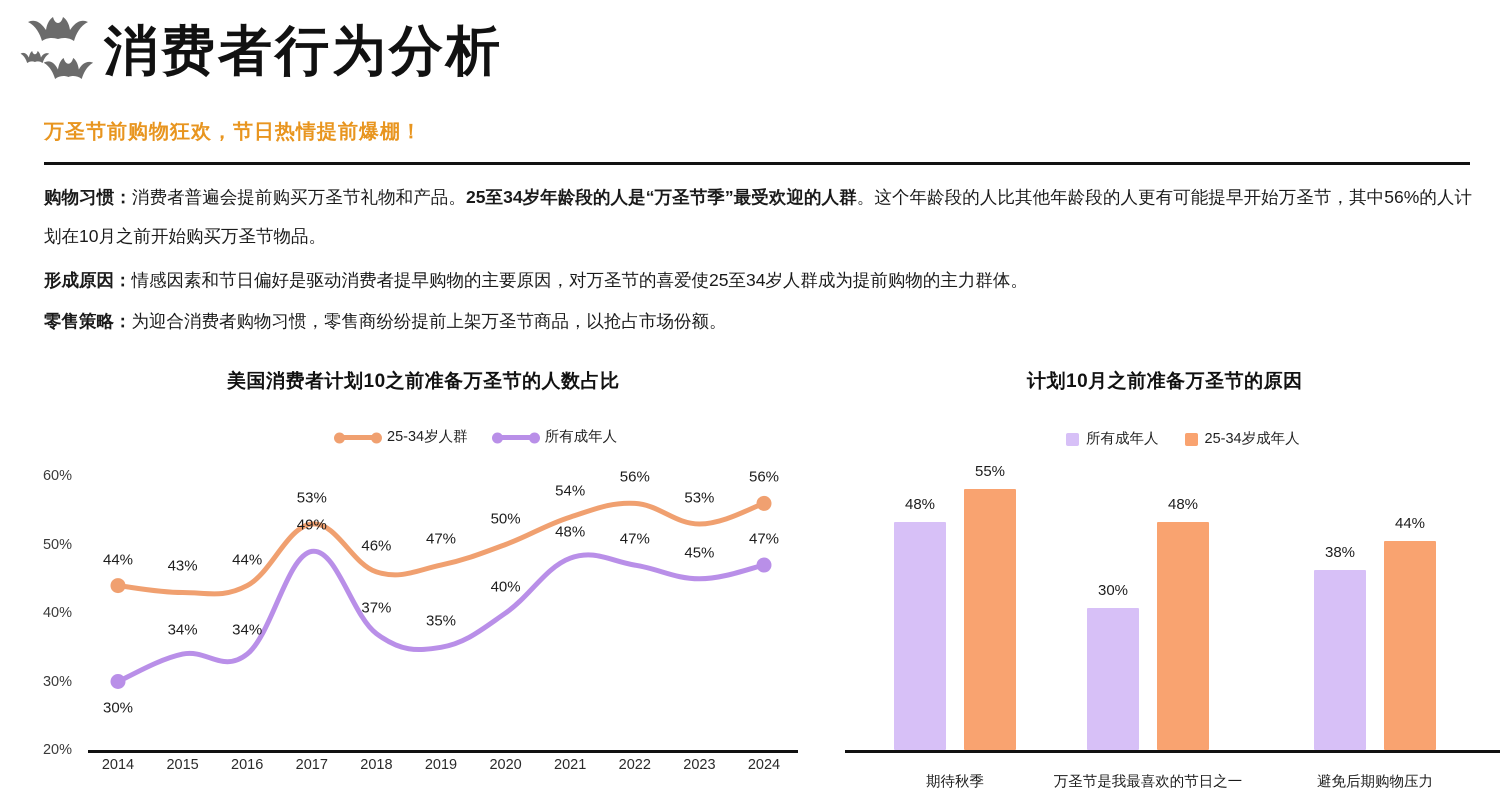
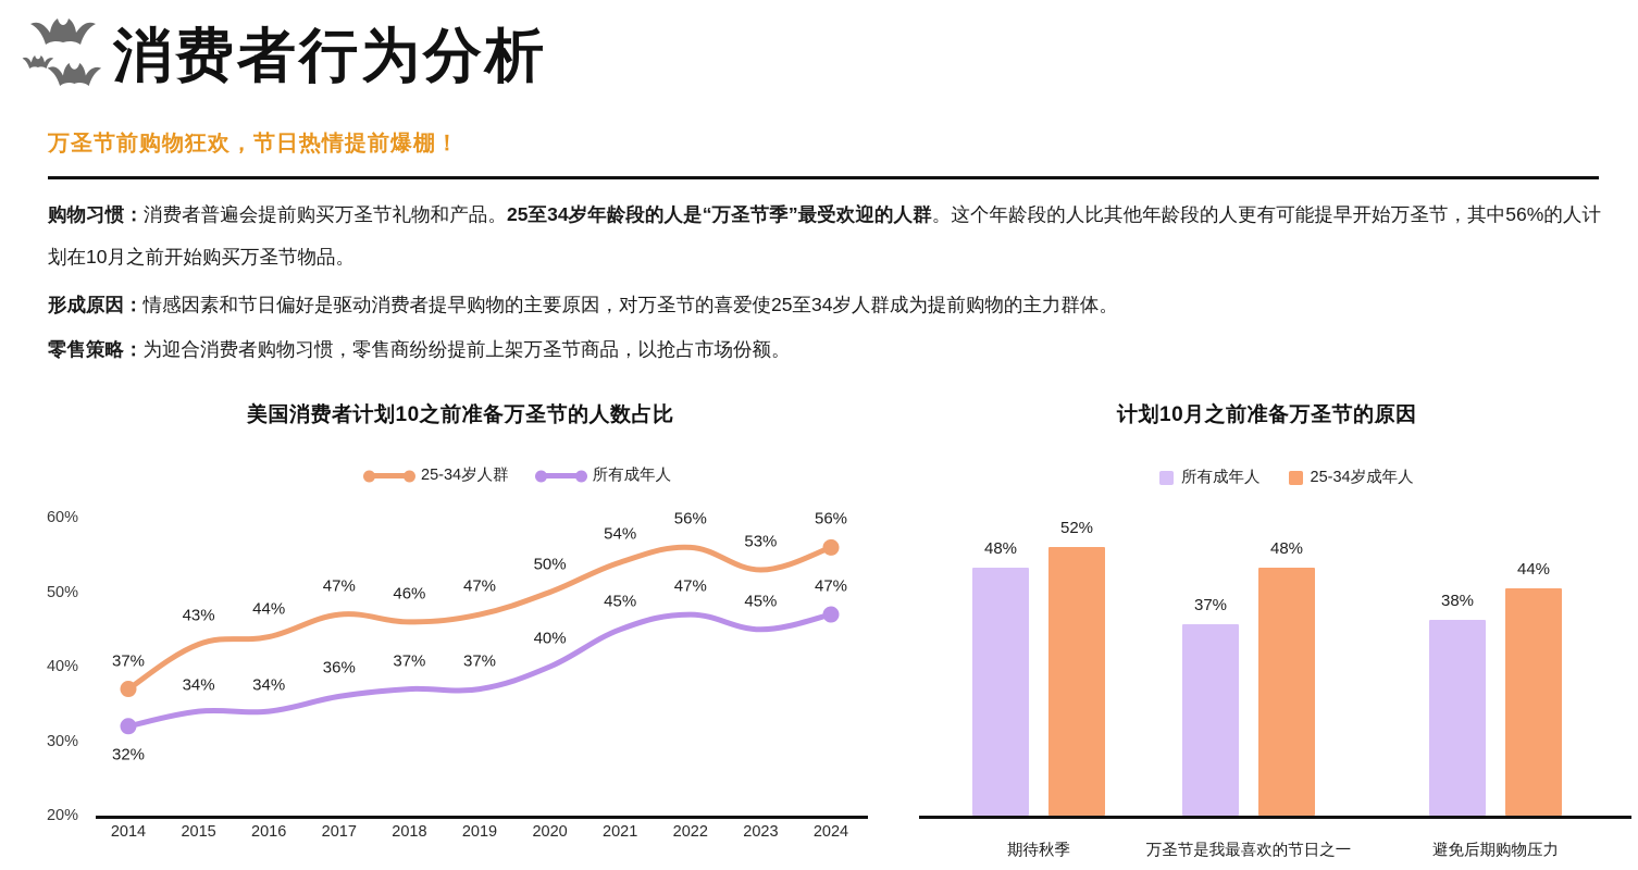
美国消费者计划10之前准备万圣节的人数占比/25-34岁人群/2014: 44% -> 37%
美国消费者计划10之前准备万圣节的人数占比/所有成年人/2014: 30% -> 32%
美国消费者计划10之前准备万圣节的人数占比/25-34岁人群/2017: 53% -> 47%
美国消费者计划10之前准备万圣节的人数占比/所有成年人/2017: 49% -> 36%
美国消费者计划10之前准备万圣节的人数占比/所有成年人/2019: 35% -> 37%
美国消费者计划10之前准备万圣节的人数占比/所有成年人/2021: 48% -> 45%
计划10月之前准备万圣节的原因/25-34岁成年人/期待秋季: 55% -> 52%
计划10月之前准备万圣节的原因/所有成年人/万圣节是我最喜欢的节日之一: 30% -> 37%
